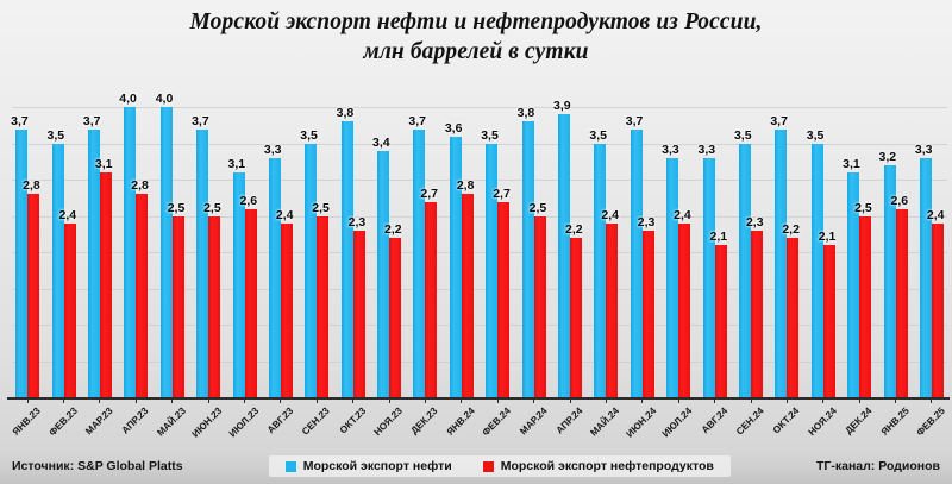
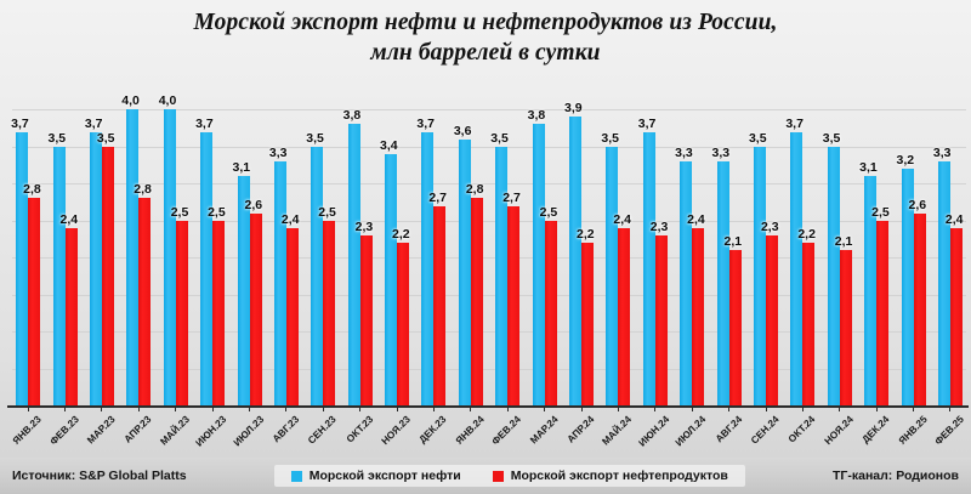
Морской экспорт нефтепродуктов/МАР.23: 3,1 -> 3,5
